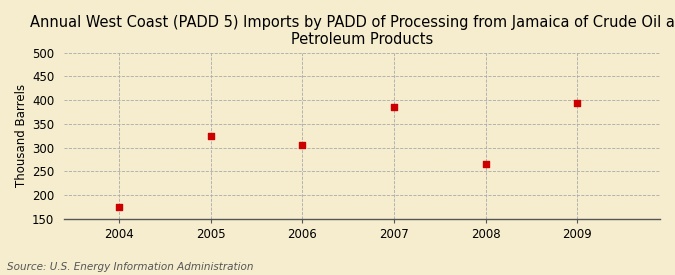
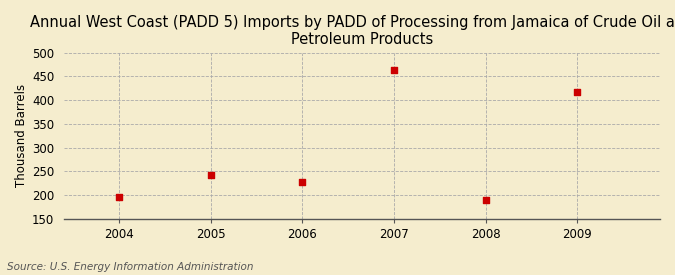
2004: 175 -> 195
2005: 325 -> 242
2006: 305 -> 228
2007: 385 -> 463
2008: 265 -> 190
2009: 395 -> 418
